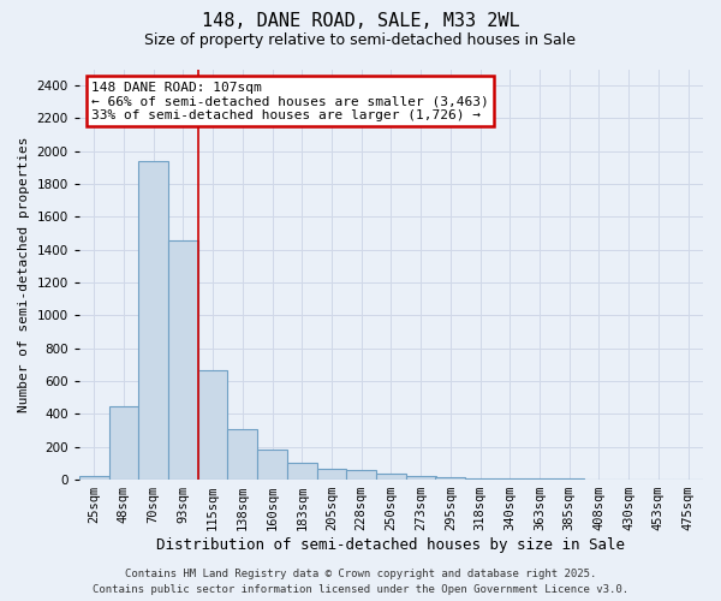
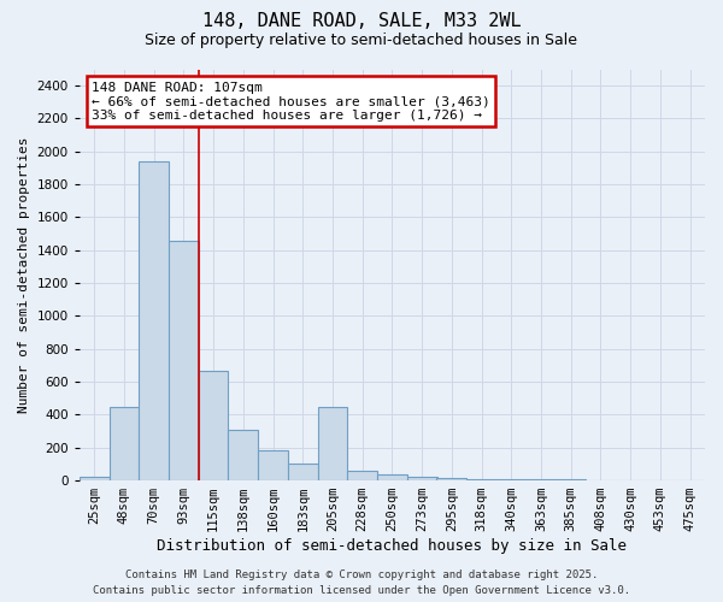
205sqm: 60 -> 450
